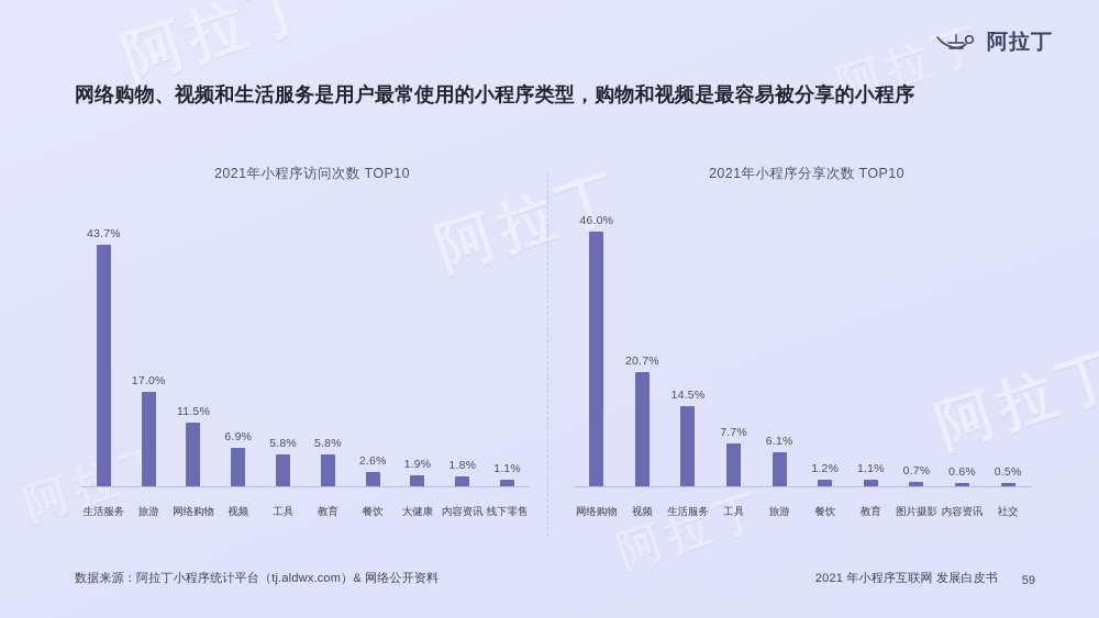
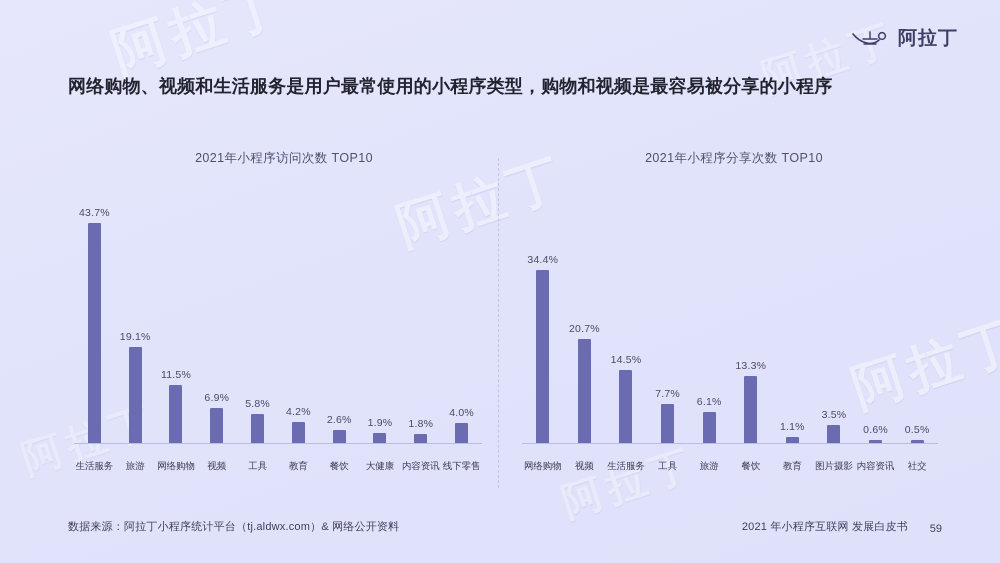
2021年小程序访问次数 TOP10/旅游: 17.0% -> 19.1%
2021年小程序访问次数 TOP10/教育: 5.8% -> 4.2%
2021年小程序访问次数 TOP10/线下零售: 1.1% -> 4.0%
2021年小程序分享次数 TOP10/网络购物: 46.0% -> 34.4%
2021年小程序分享次数 TOP10/餐饮: 1.2% -> 13.3%
2021年小程序分享次数 TOP10/图片摄影: 0.7% -> 3.5%
